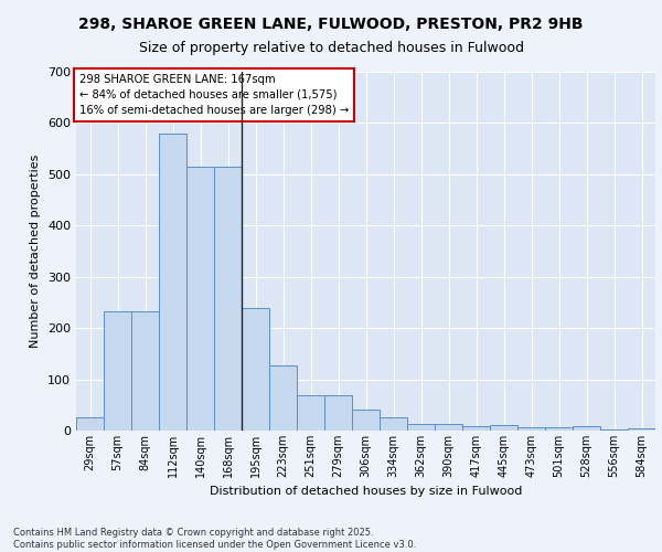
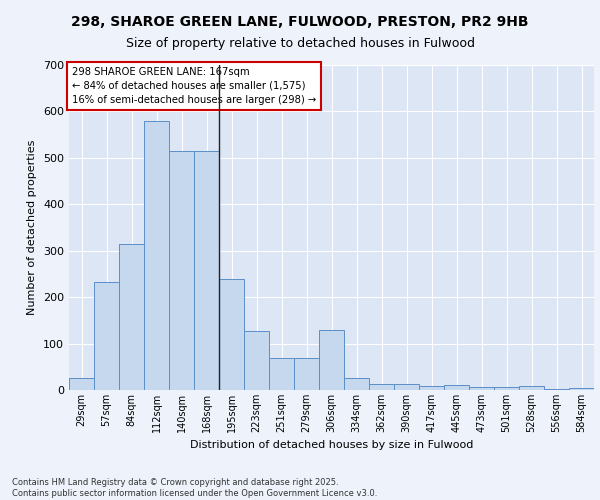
84sqm: 232 -> 315
306sqm: 40 -> 130
